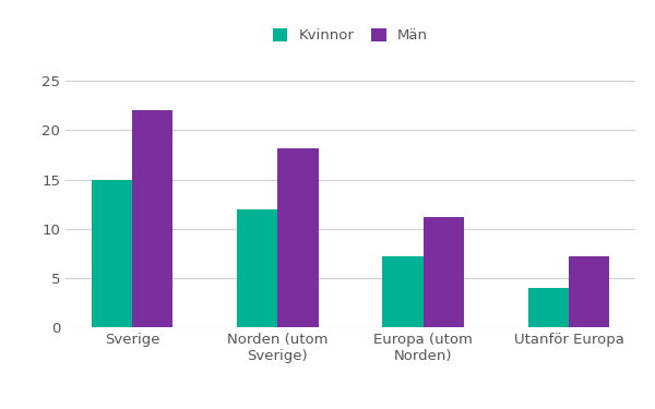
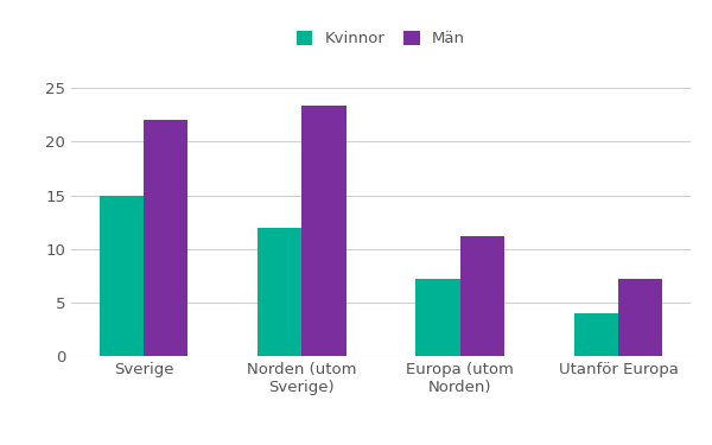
Män/Norden (utom Sverige): 18.2 -> 23.4
